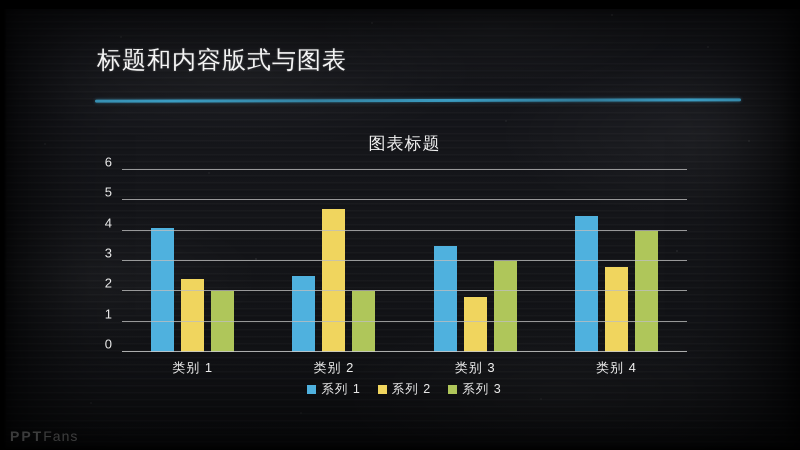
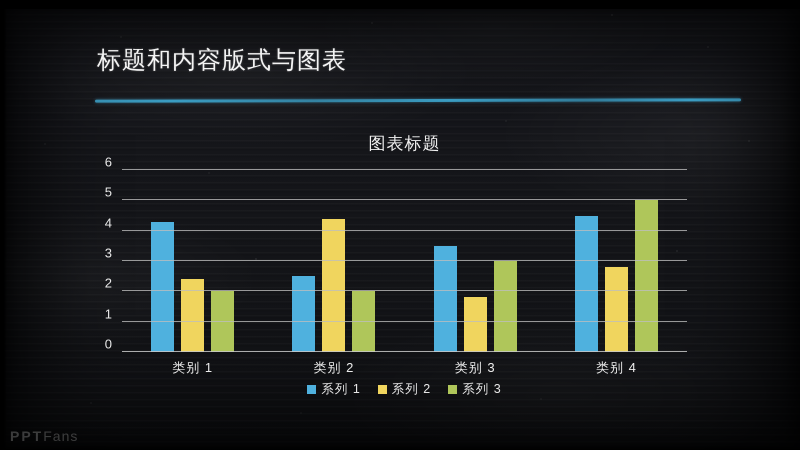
系列 1/类别 1: 4.1 -> 4.3
系列 2/类别 2: 4.7 -> 4.4
系列 3/类别 4: 4 -> 5
